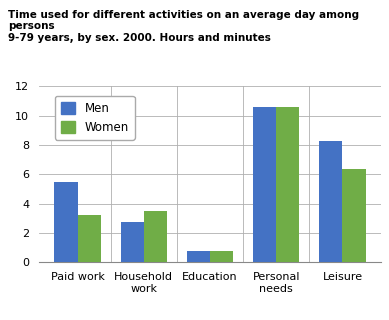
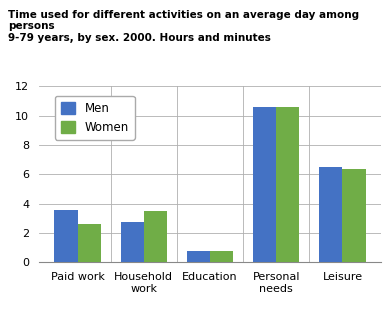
Men/Paid work: 5.5 -> 3.6
Women/Paid work: 3.2 -> 2.6
Men/Leisure: 8.3 -> 6.5
